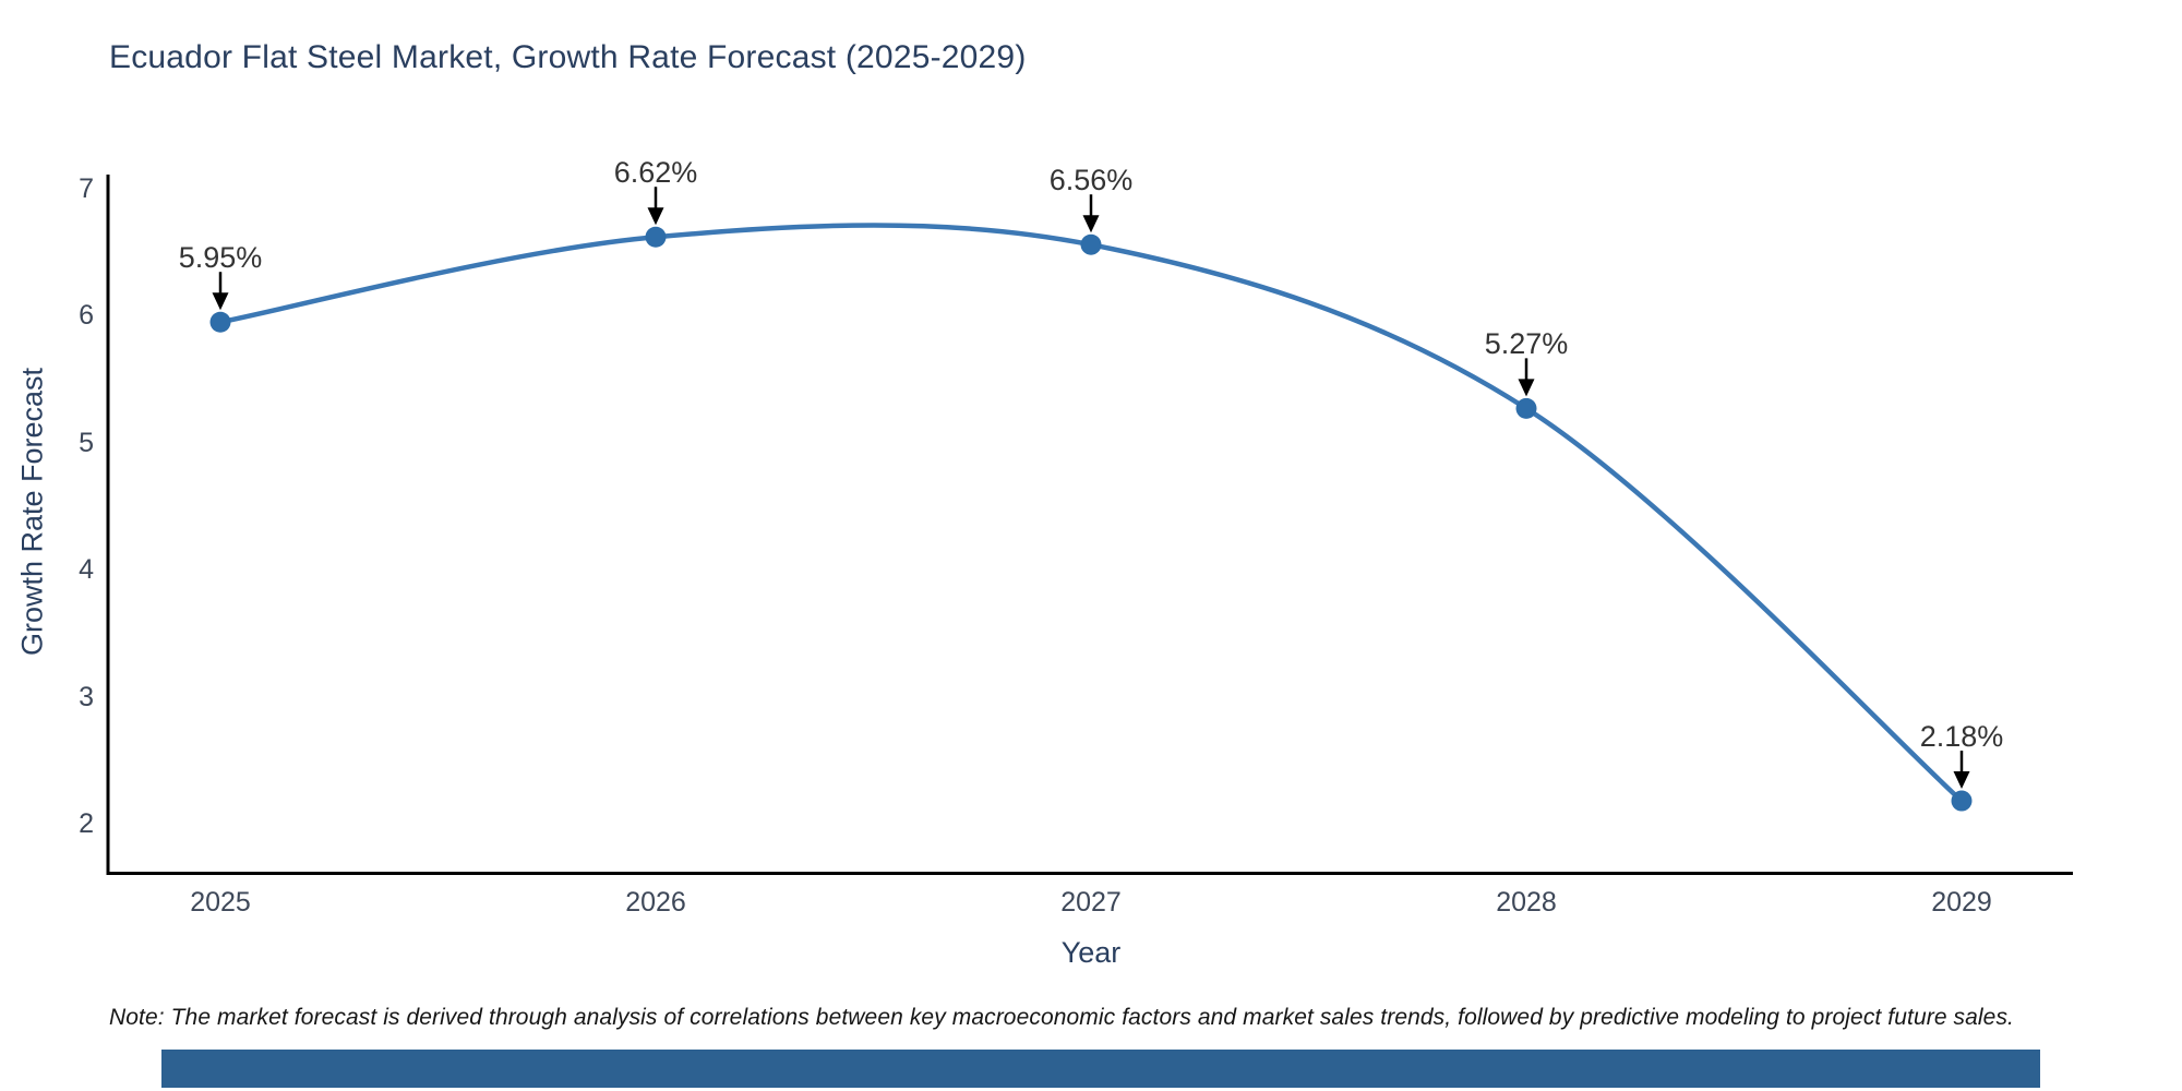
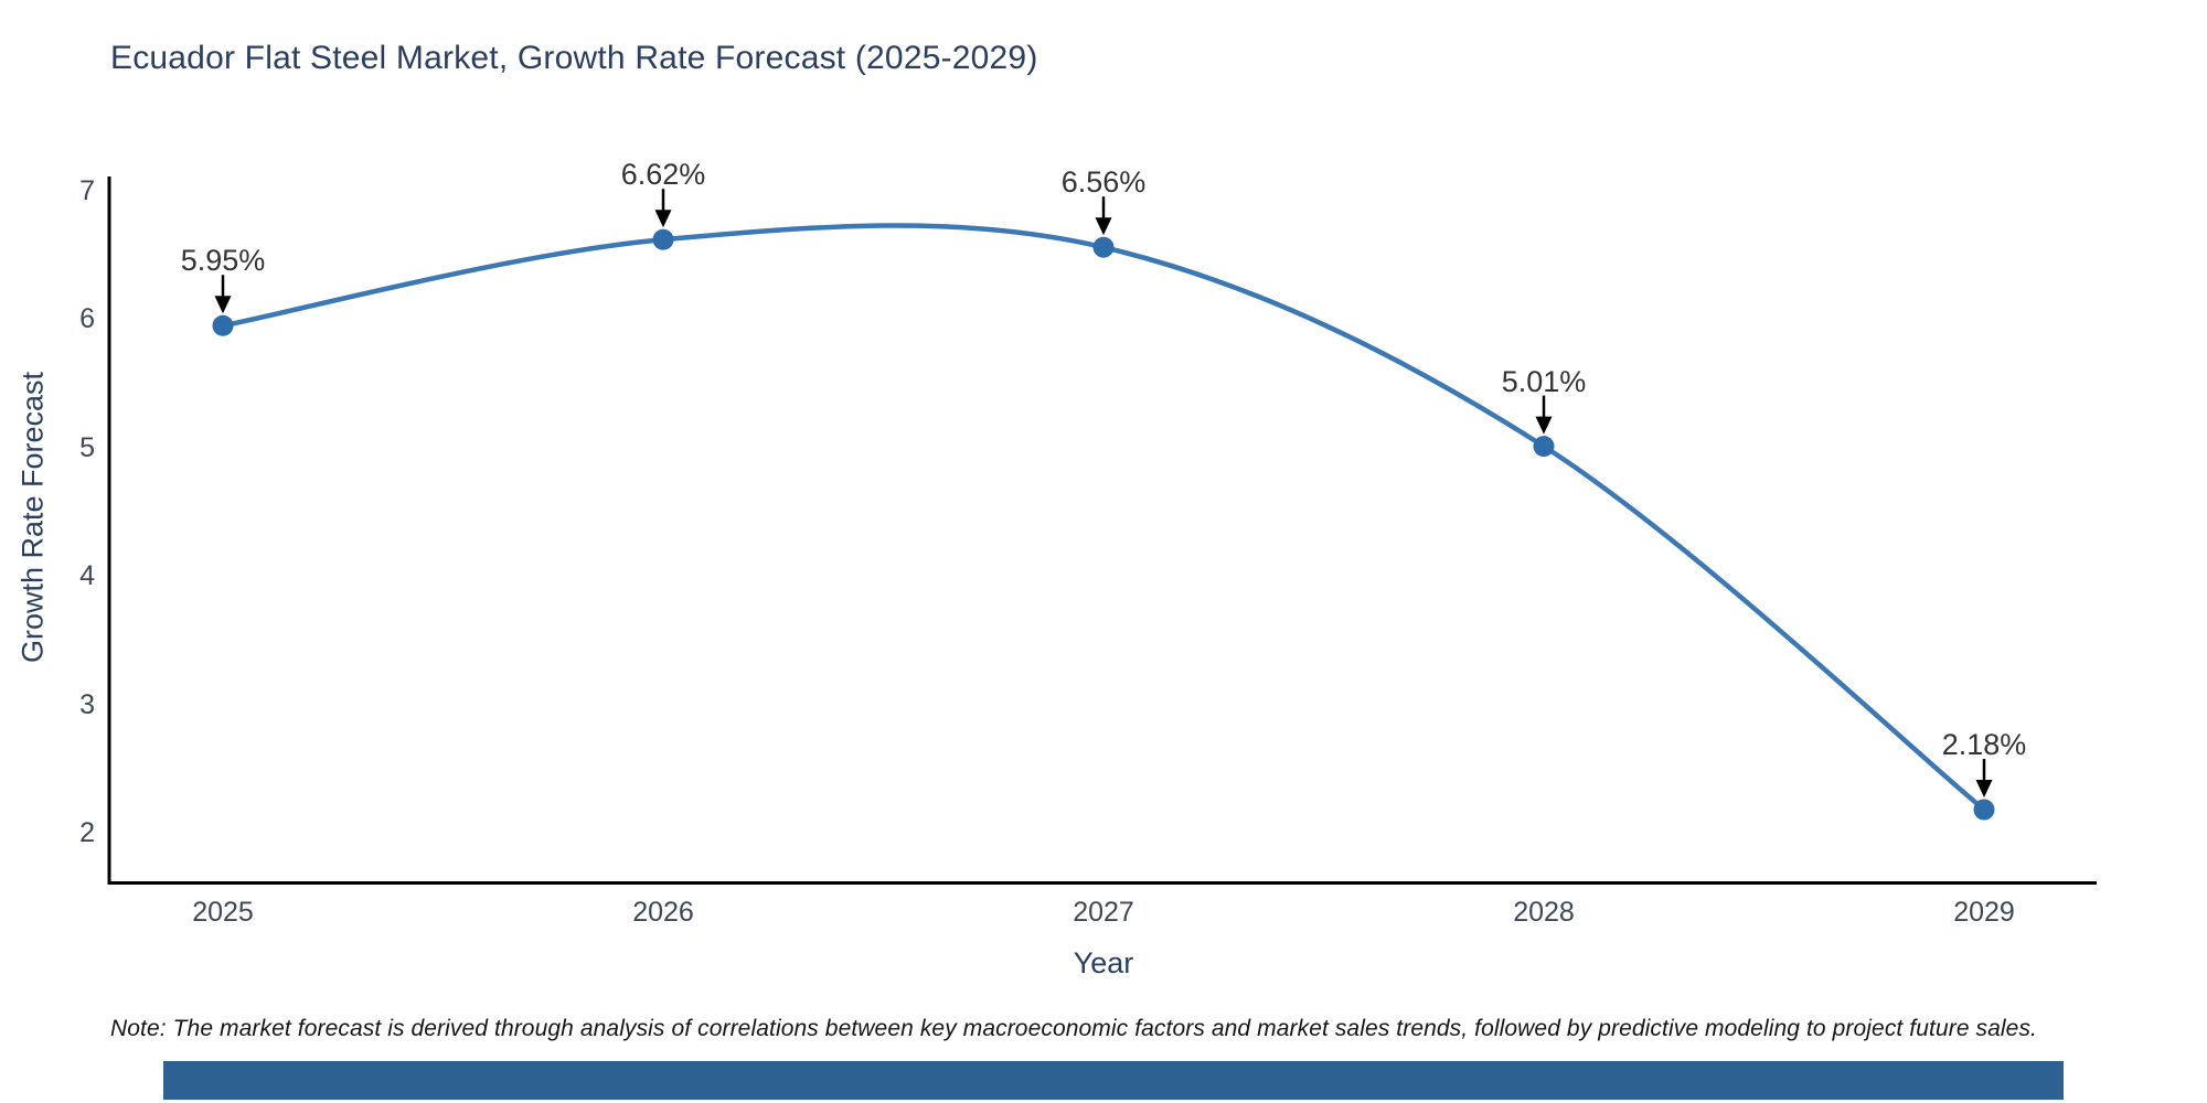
2028: 5.27% -> 5.01%
